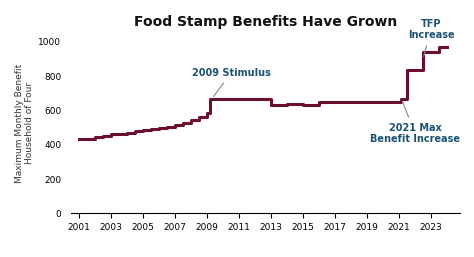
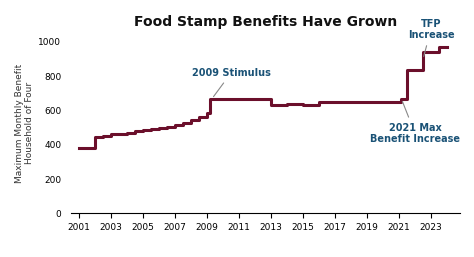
2001: 430 -> 380
